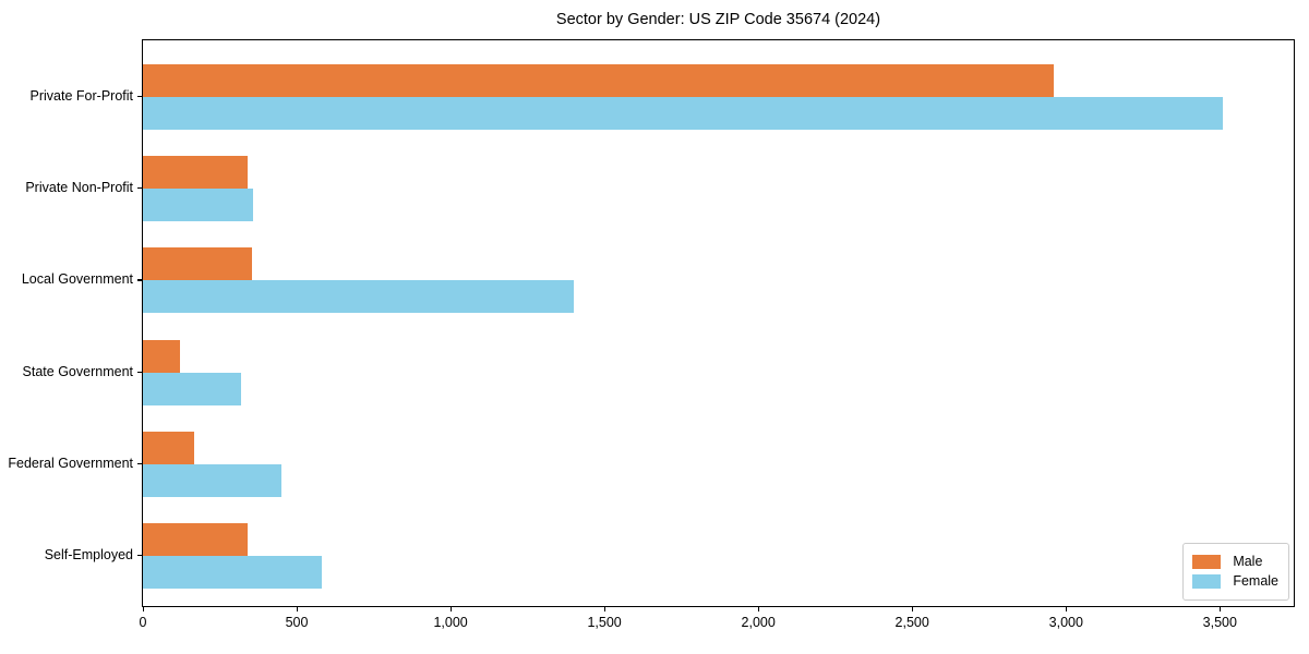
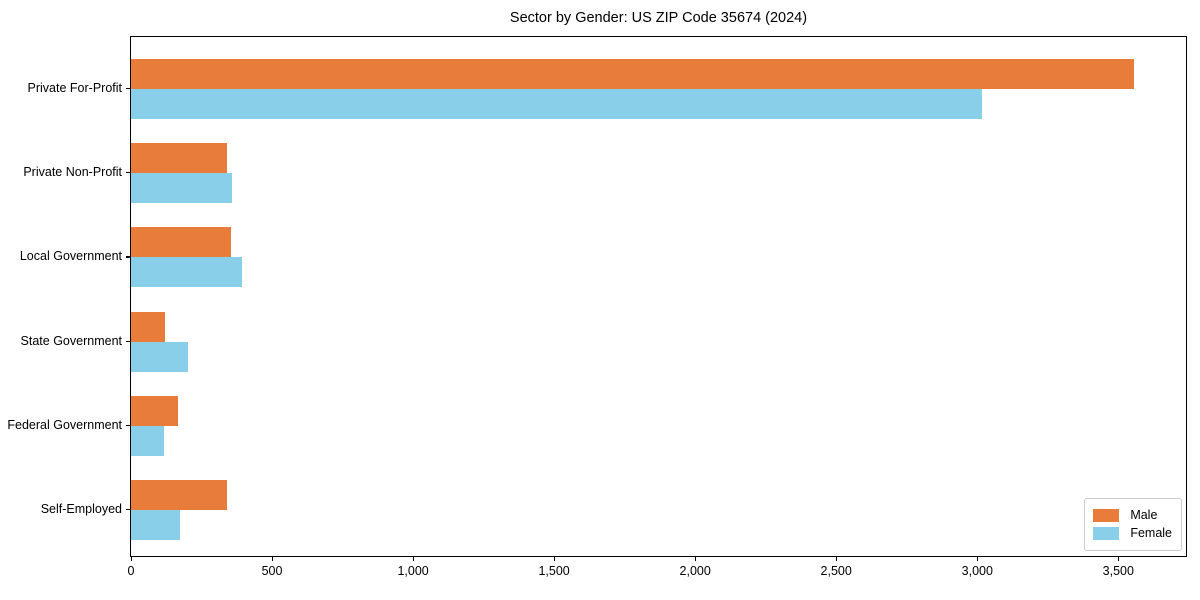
Male/Private For-Profit: 2960 -> 3560
Female/Private For-Profit: 3510 -> 3020
Female/Local Government: 1400 -> 390
Female/State Government: 320 -> 200
Female/Federal Government: 450 -> 120
Female/Self-Employed: 580 -> 170
